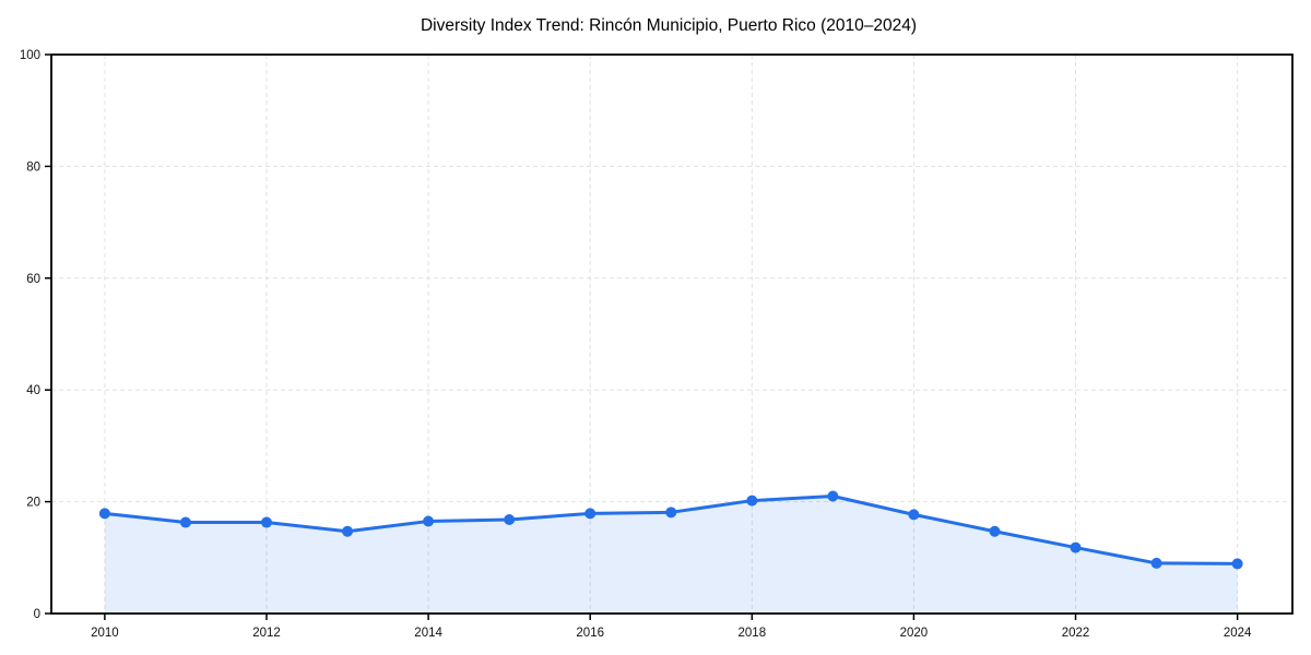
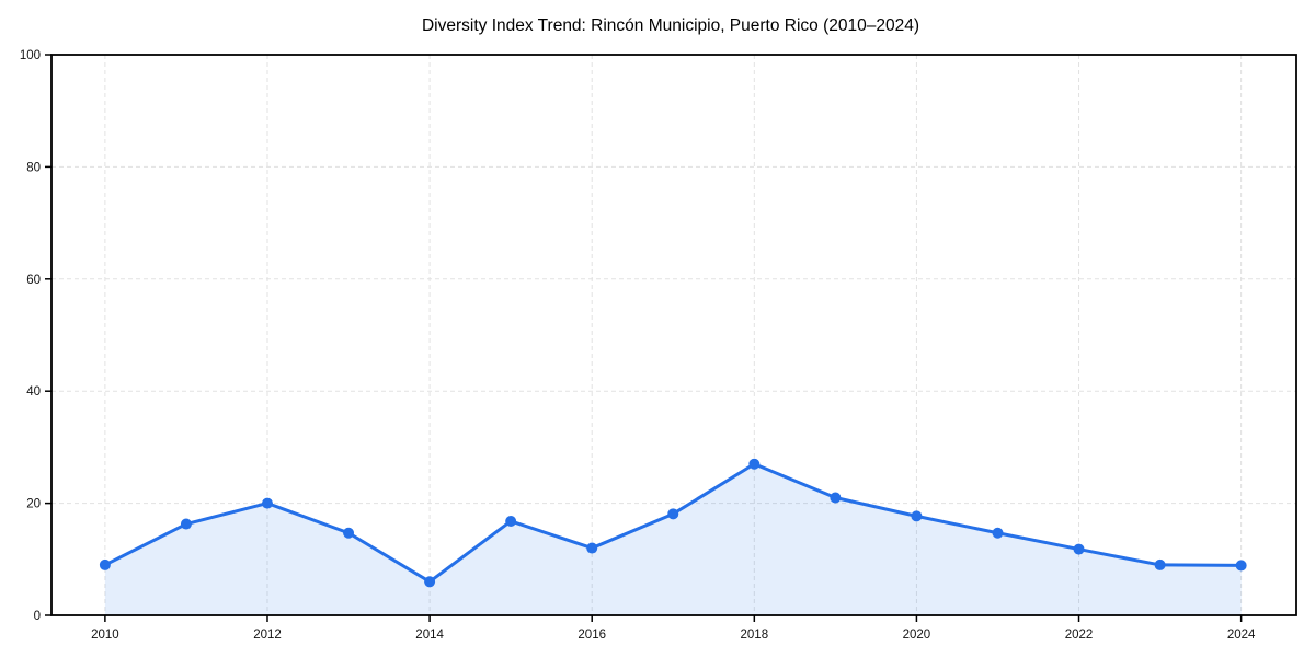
2010: 18 -> 9
2012: 16 -> 20
2014: 16 -> 6
2016: 18 -> 12
2018: 20 -> 27
